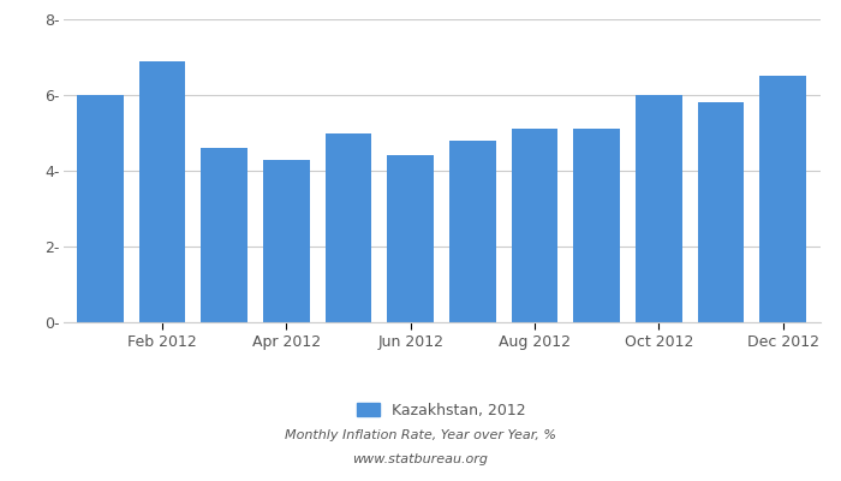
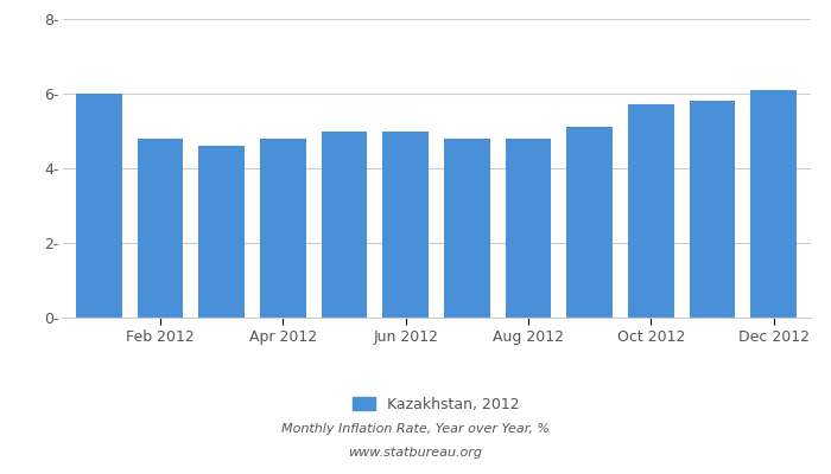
Feb 2012: 6.9- -> 4.8-
Apr 2012: 4.3- -> 4.8-
Jun 2012: 4.4- -> 5.0-
Aug 2012: 5.1- -> 4.8-
Oct 2012: 6.0- -> 5.7-
Dec 2012: 6.5- -> 6.1-
